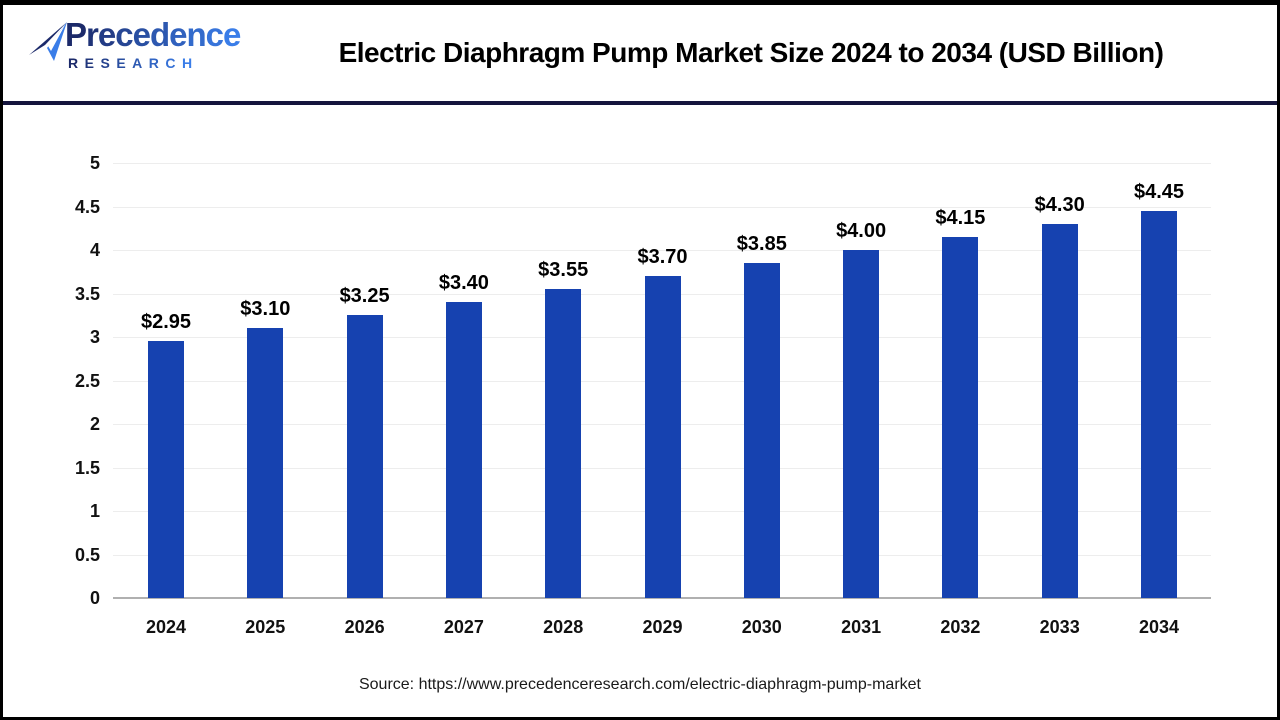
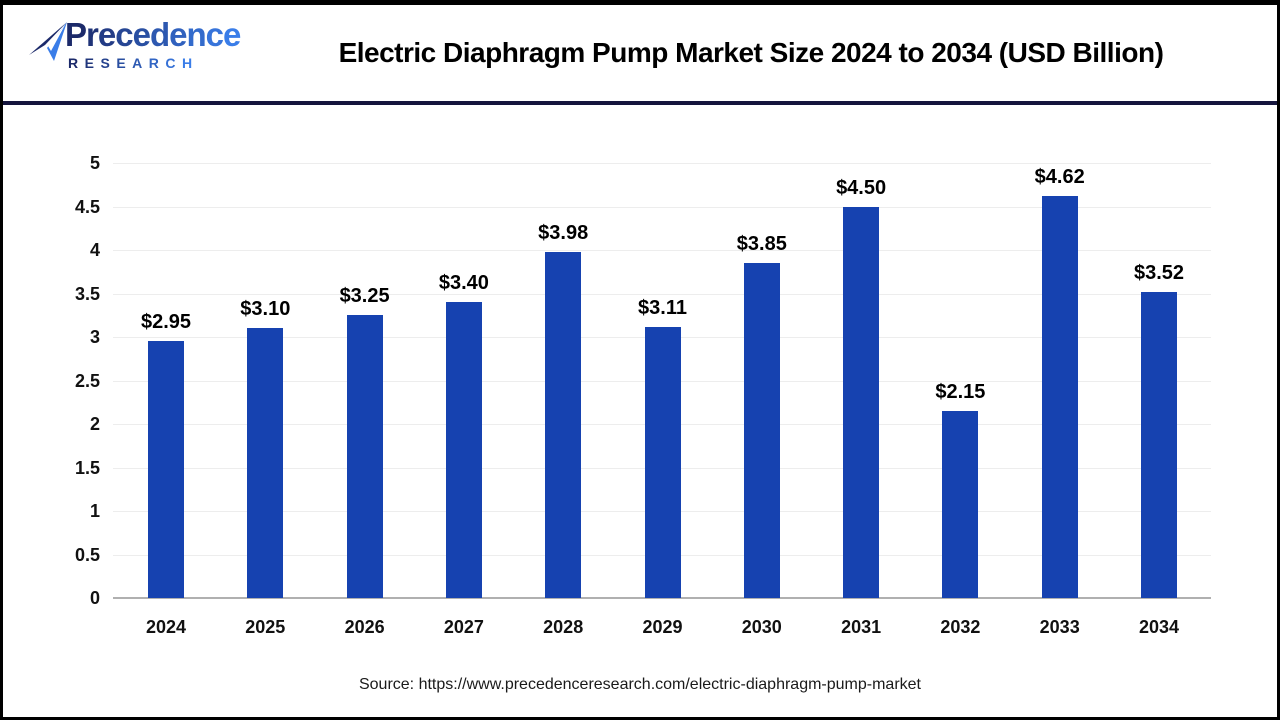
2028: $3.55 -> $3.98
2029: $3.70 -> $3.11
2031: $4.00 -> $4.50
2032: $4.15 -> $2.15
2033: $4.30 -> $4.62
2034: $4.45 -> $3.52
